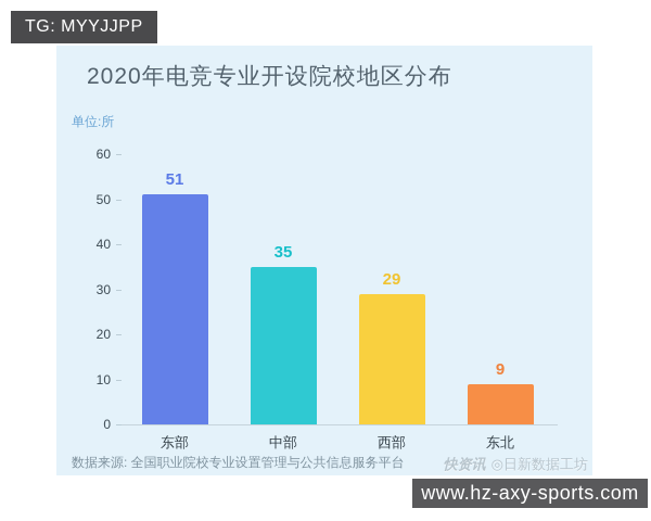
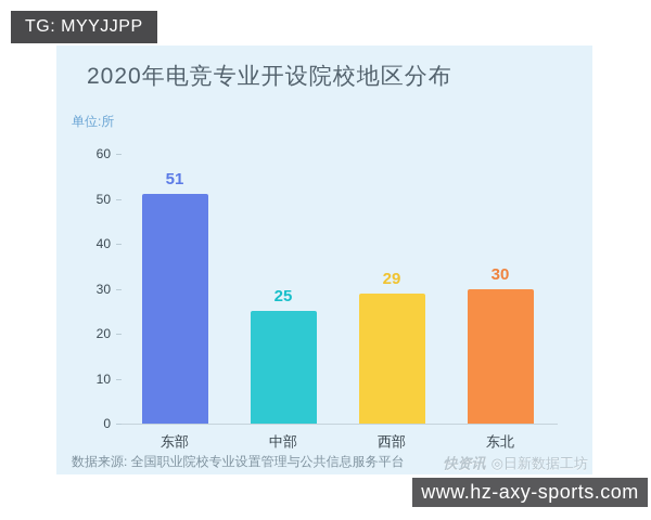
中部: 35 -> 25
东北: 9 -> 30
